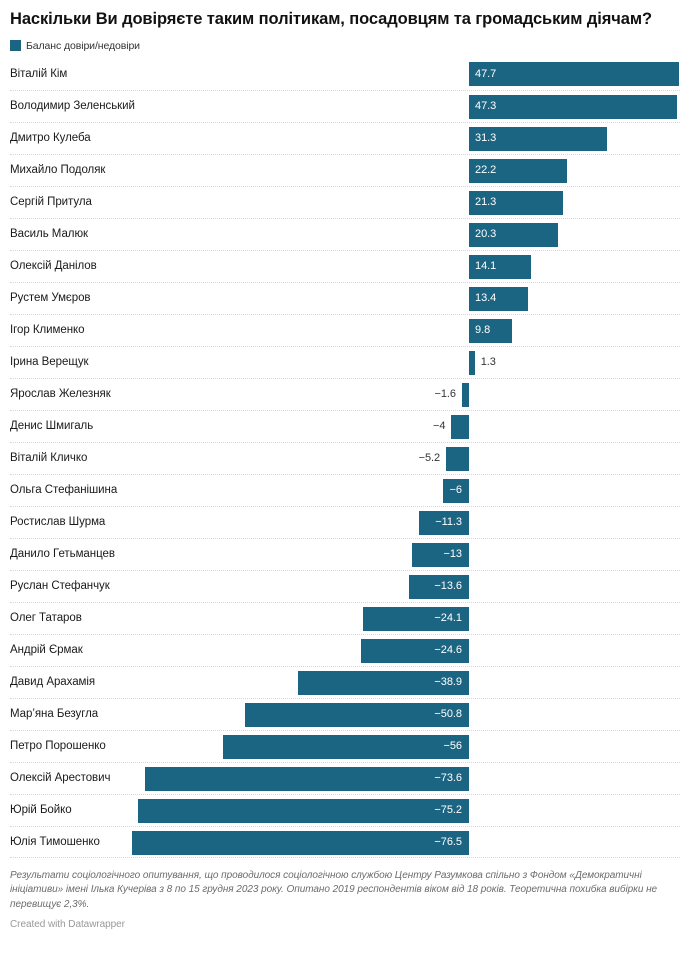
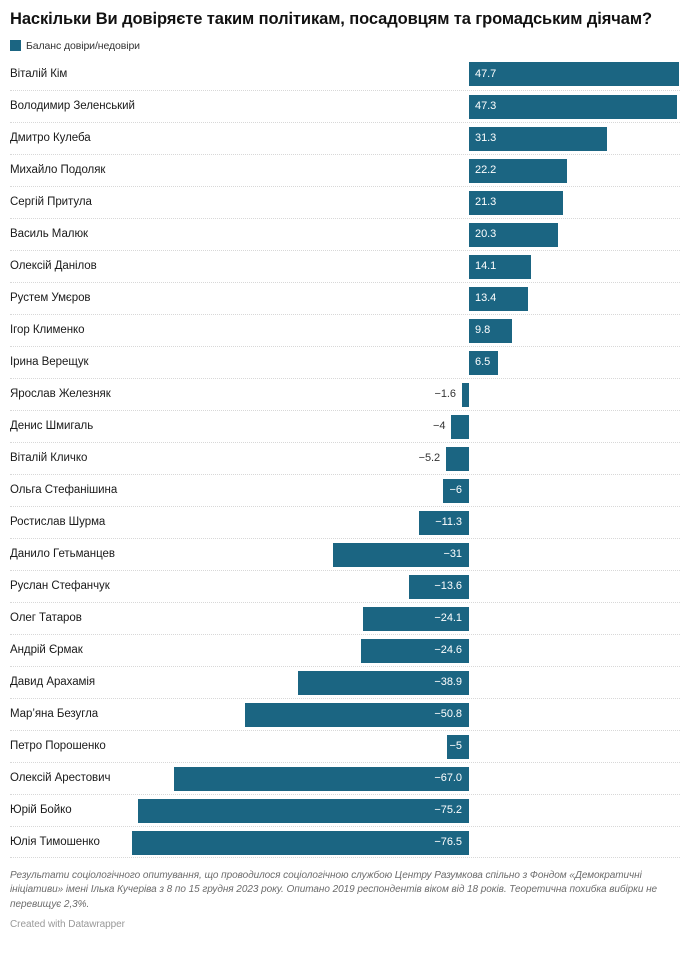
Ірина Верещук: 1.3 -> 6.5
Данило Гетьманцев: −13 -> −31
Петро Порошенко: −56 -> −5
Олексій Арестович: −73.6 -> −67.0
